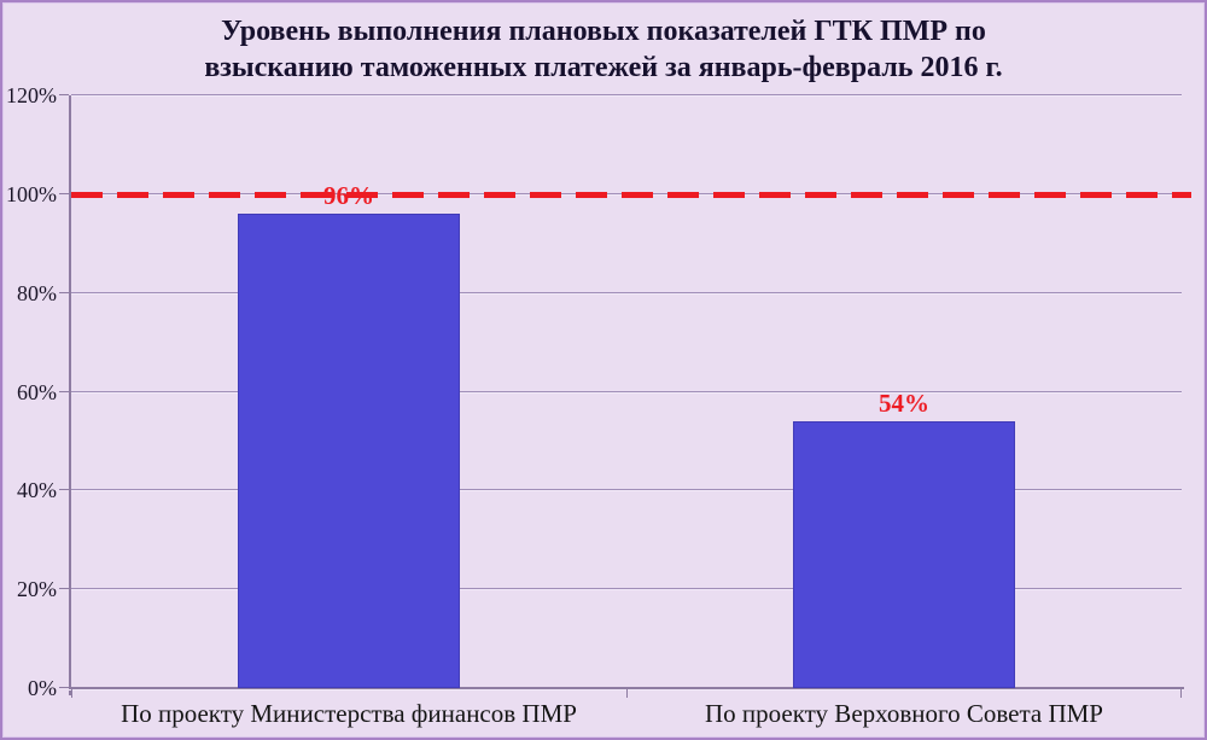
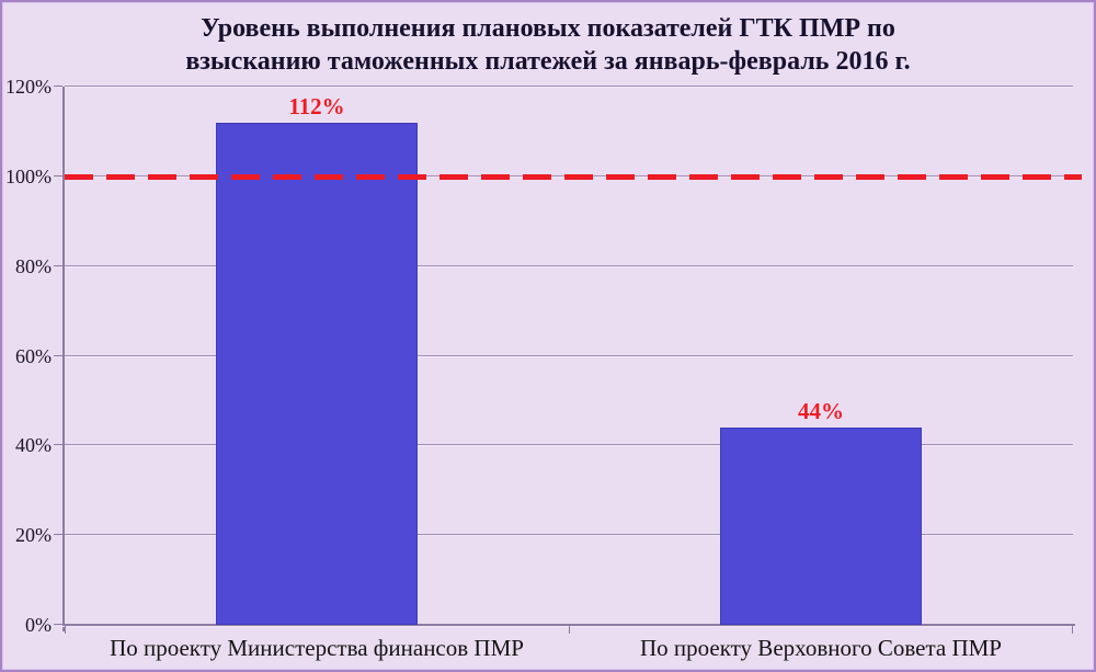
По проекту Министерства финансов ПМР: 96% -> 112%
По проекту Верховного Совета ПМР: 54% -> 44%
